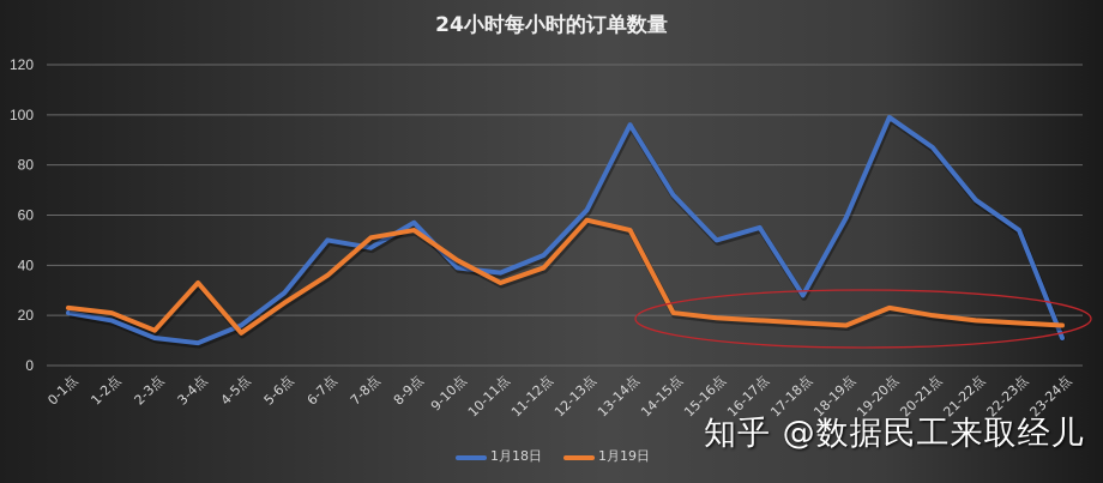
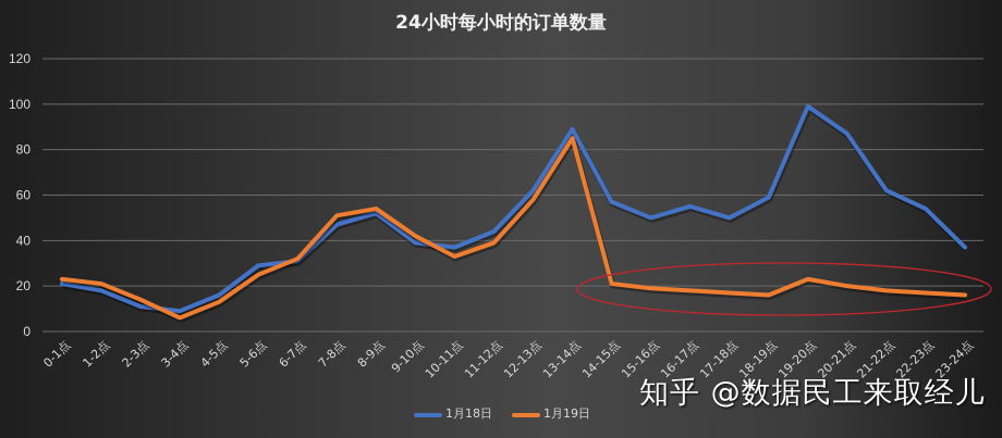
1月19日/3-4点: 33 -> 6
1月18日/6-7点: 50 -> 31
1月19日/6-7点: 36 -> 32
1月18日/8-9点: 57 -> 52
1月18日/13-14点: 96 -> 89
1月19日/13-14点: 54 -> 85
1月18日/14-15点: 68 -> 57
1月18日/17-18点: 28 -> 50
1月18日/21-22点: 66 -> 62
1月18日/23-24点: 11 -> 37
